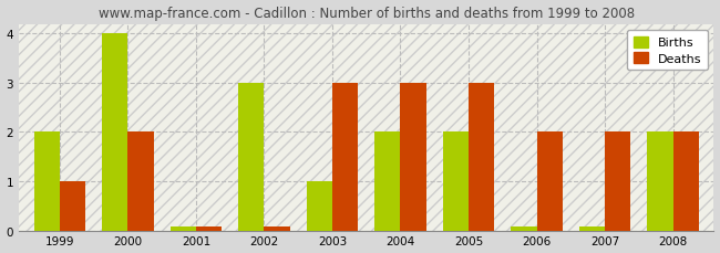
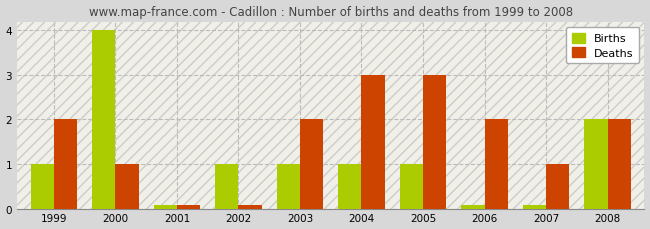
Births/1999: 2 -> 1
Deaths/1999: 1 -> 2
Deaths/2000: 2 -> 1
Births/2002: 3 -> 1
Deaths/2003: 3 -> 2
Births/2004: 2 -> 1
Births/2005: 2 -> 1
Deaths/2007: 2 -> 1
